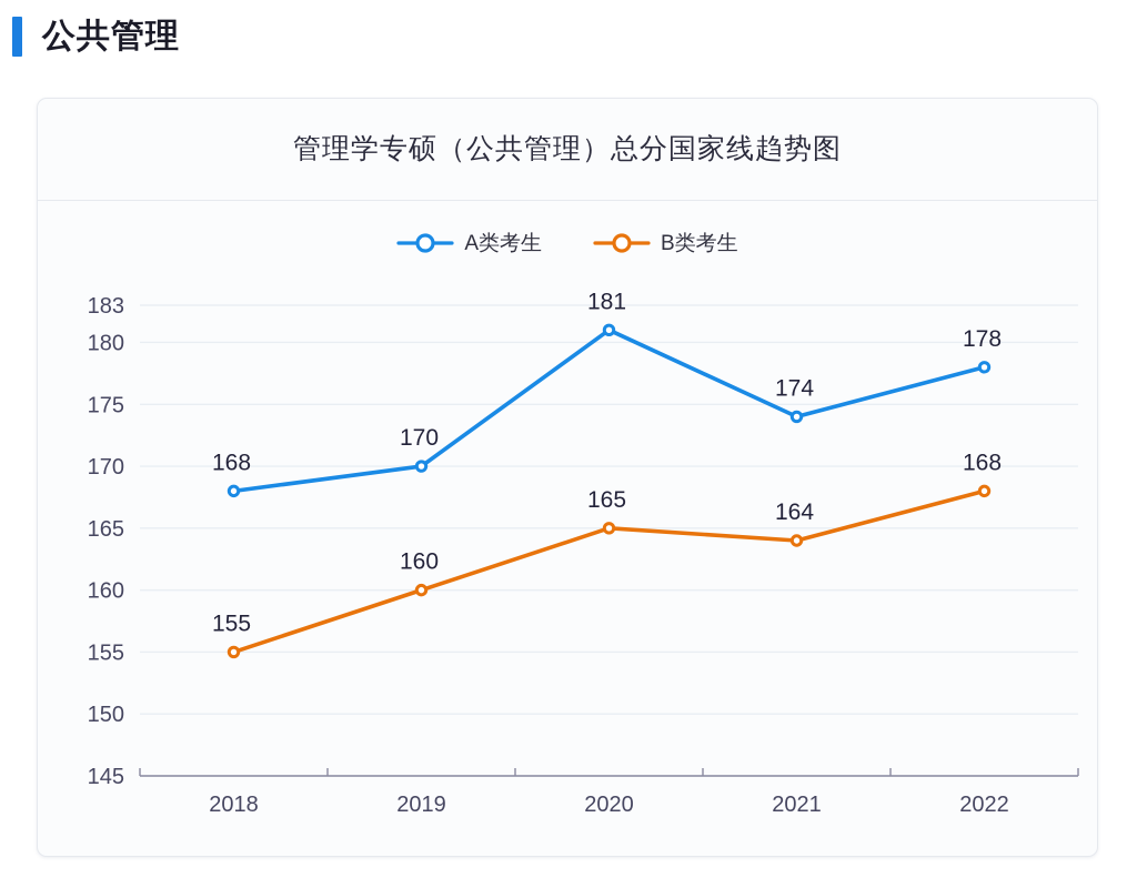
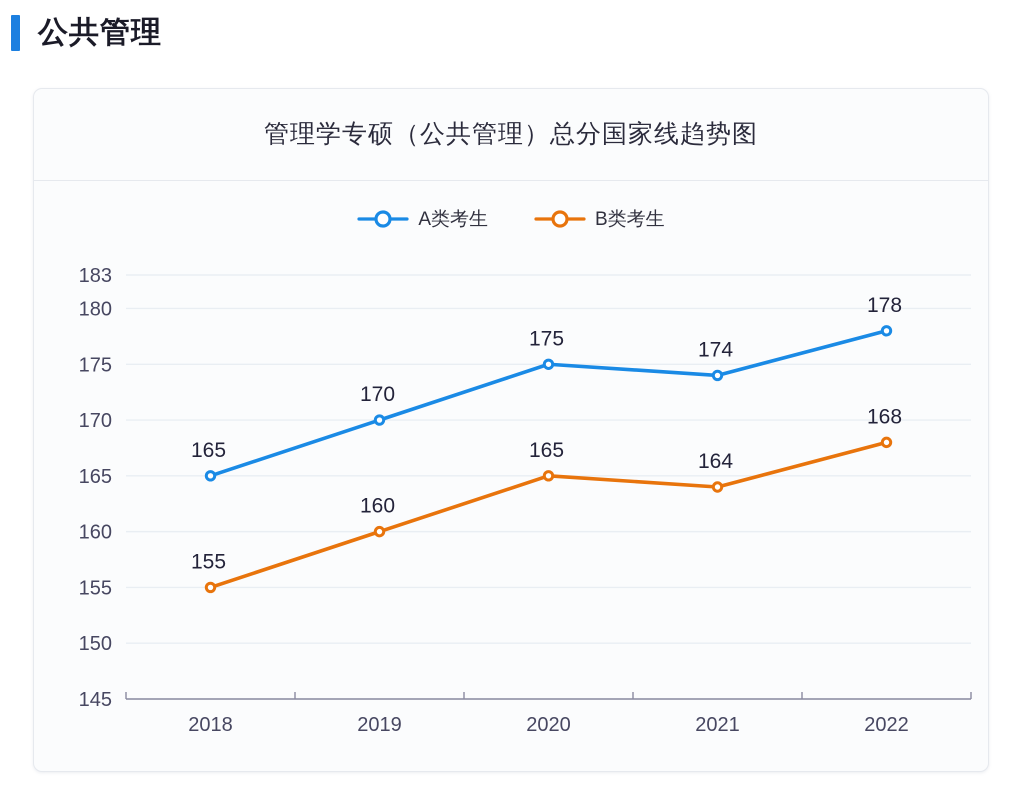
A类考生/2018: 168 -> 165
A类考生/2020: 181 -> 175
